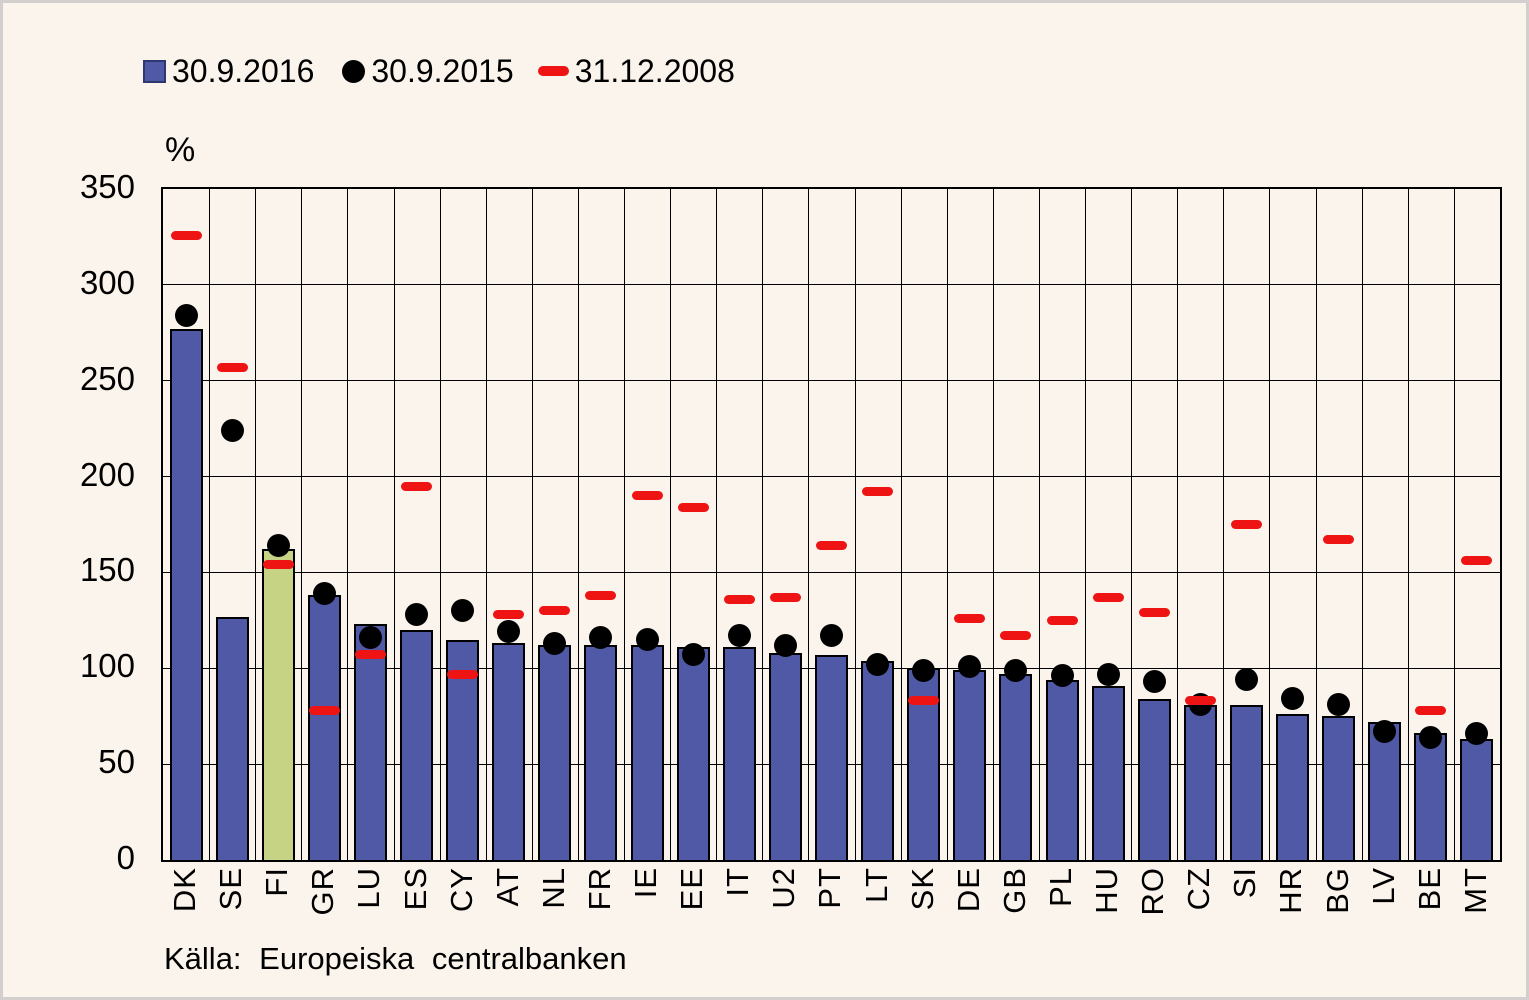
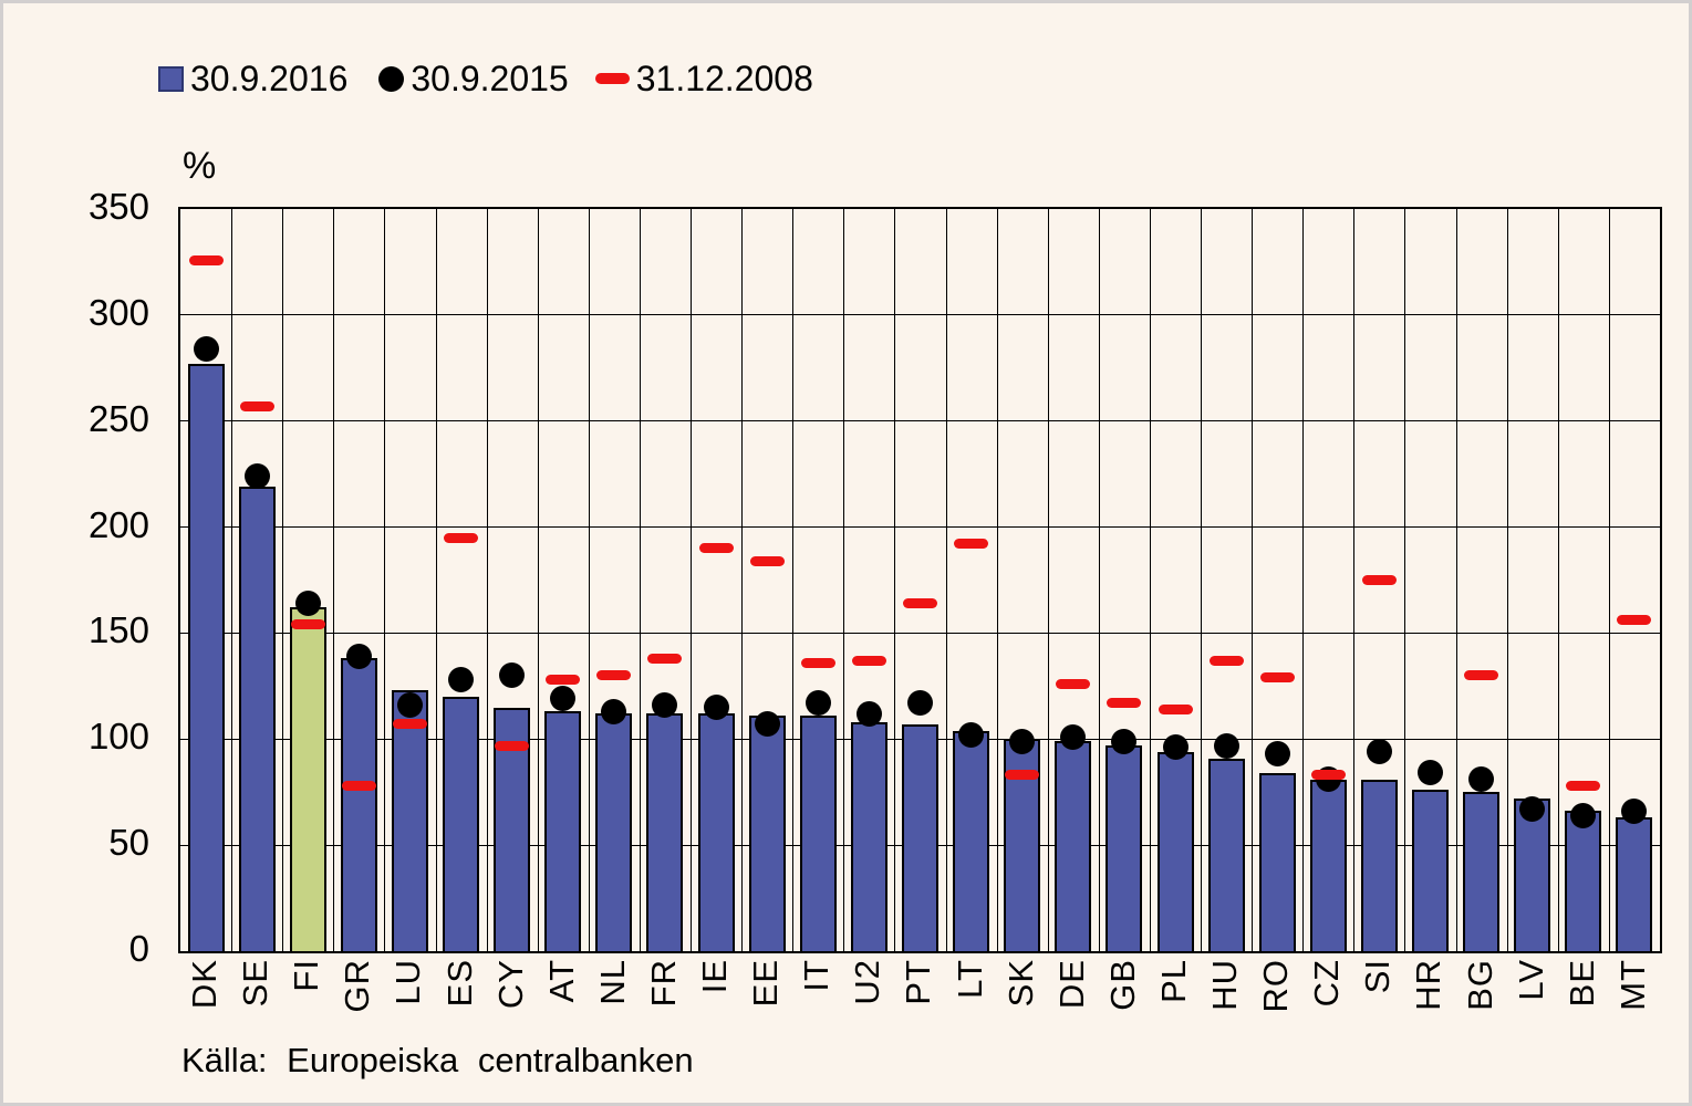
30.9.2016/SE: 127 -> 219
31.12.2008/PL: 125 -> 114
31.12.2008/BG: 167 -> 130
